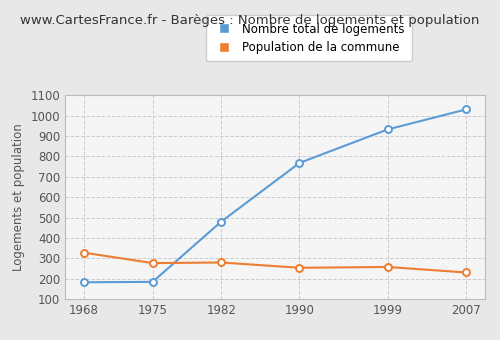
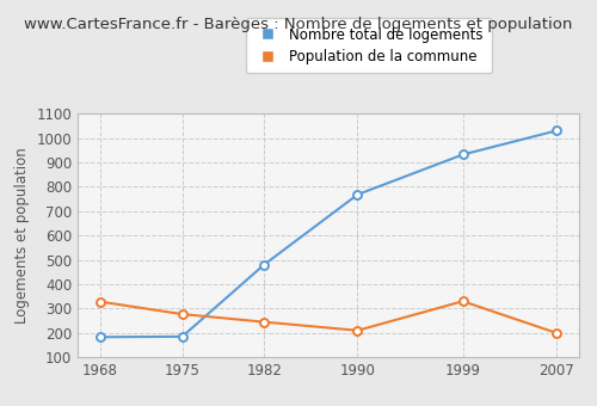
Population de la commune/1982: 280 -> 245
Population de la commune/1990: 254 -> 210
Population de la commune/1999: 258 -> 330
Population de la commune/2007: 231 -> 200
